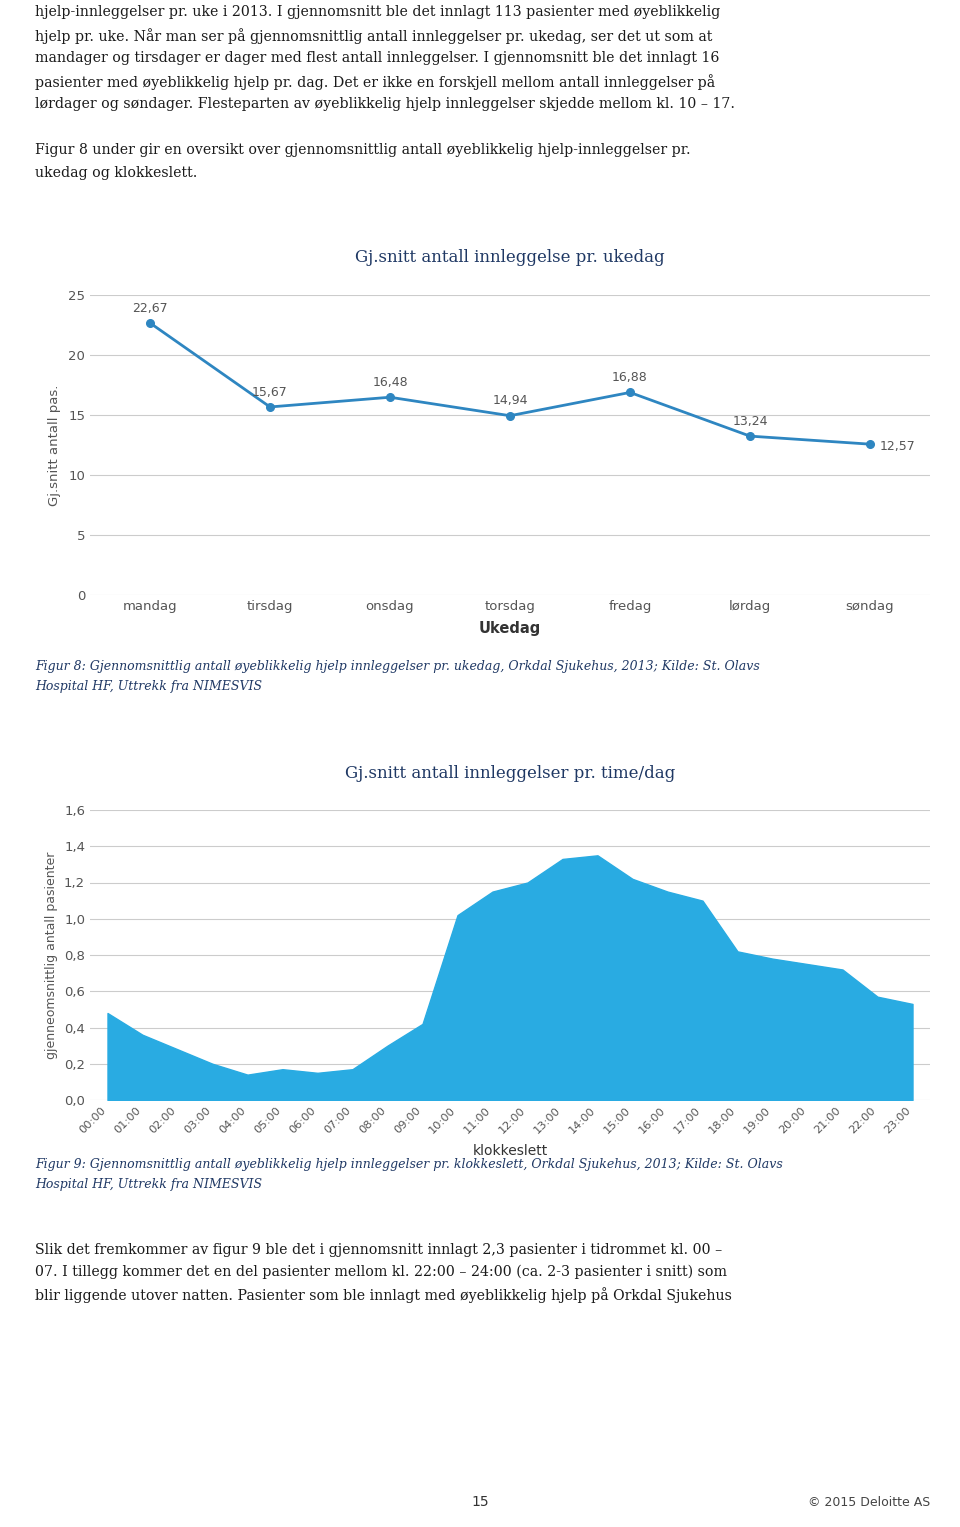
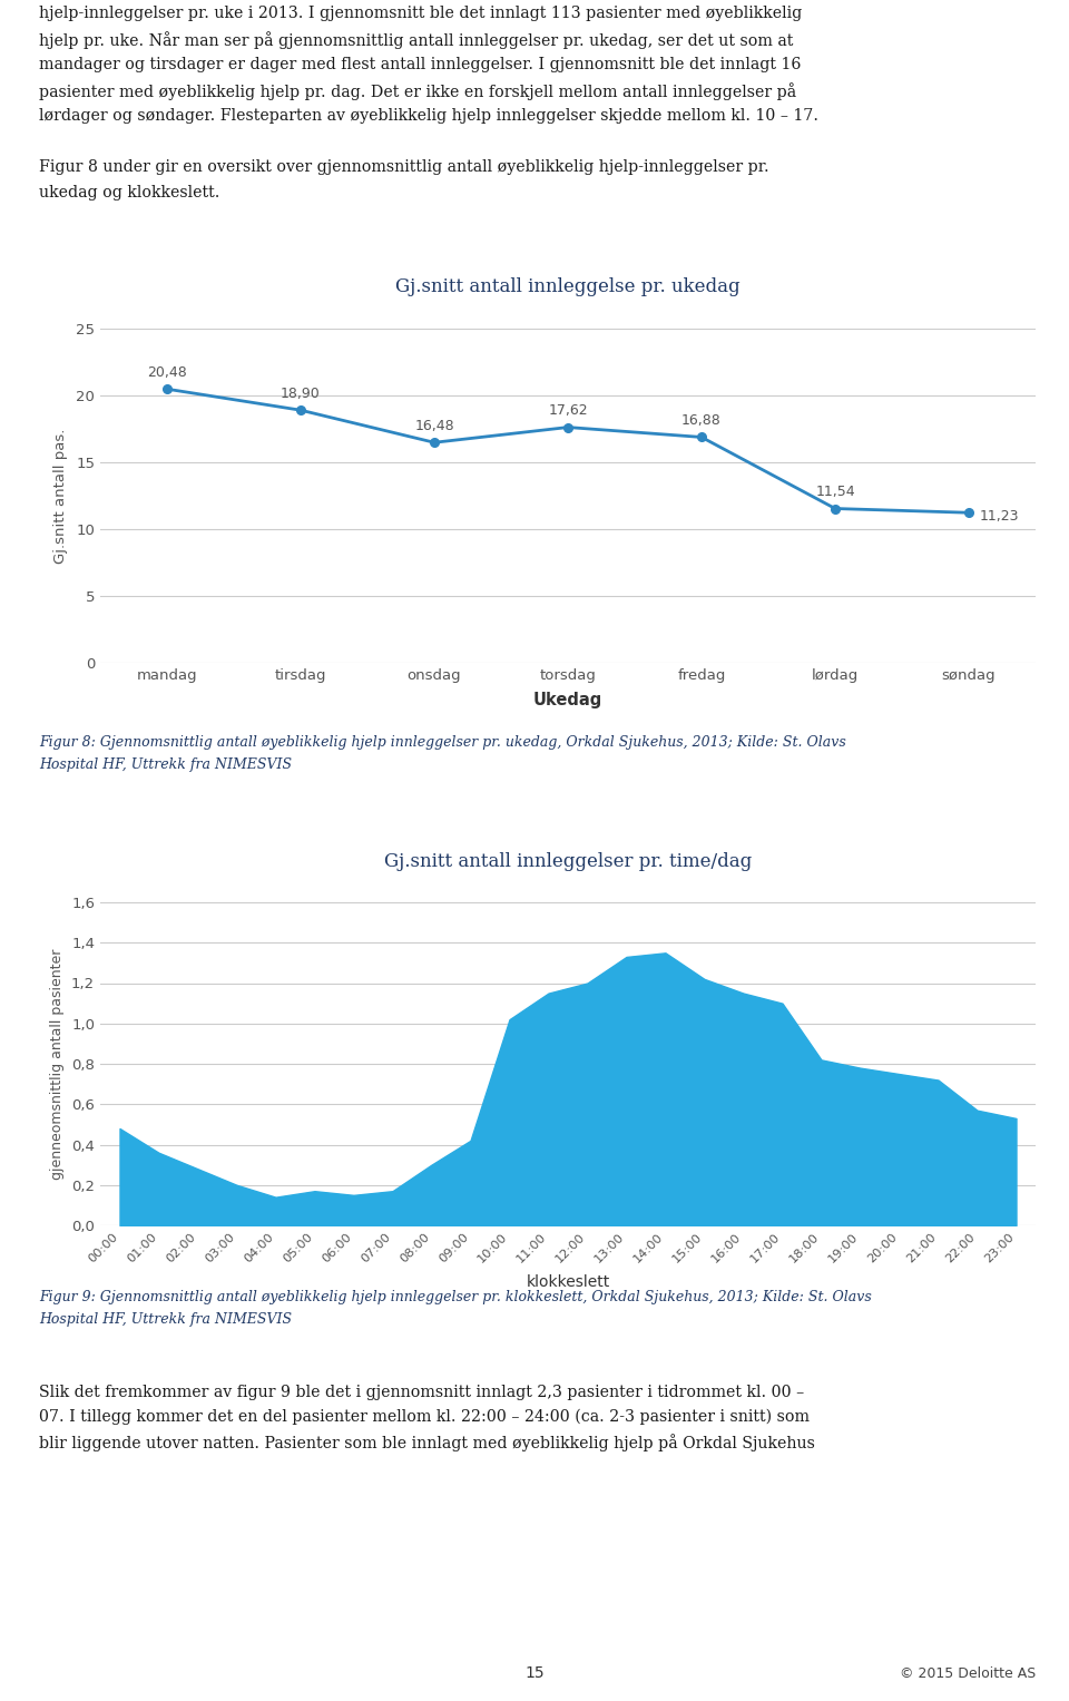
mandag: 22,67 -> 20,48
tirsdag: 15,67 -> 18,90
torsdag: 14,94 -> 17,62
lørdag: 13,24 -> 11,54
søndag: 12,57 -> 11,23
